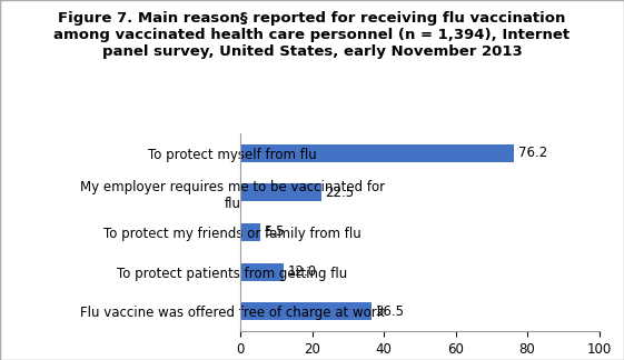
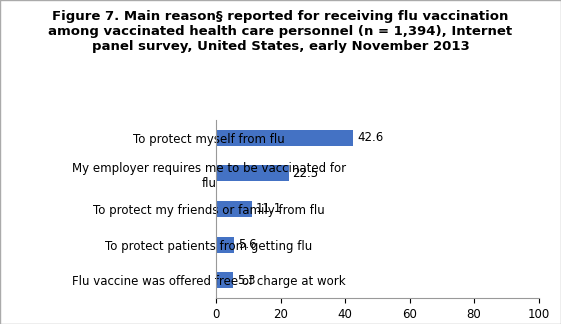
To protect myself from flu: 76.2 -> 42.6
To protect my friends or family from flu: 5.5 -> 11.1
To protect patients from getting flu: 12.0 -> 5.6
Flu vaccine was offered free of charge at work: 36.5 -> 5.3
